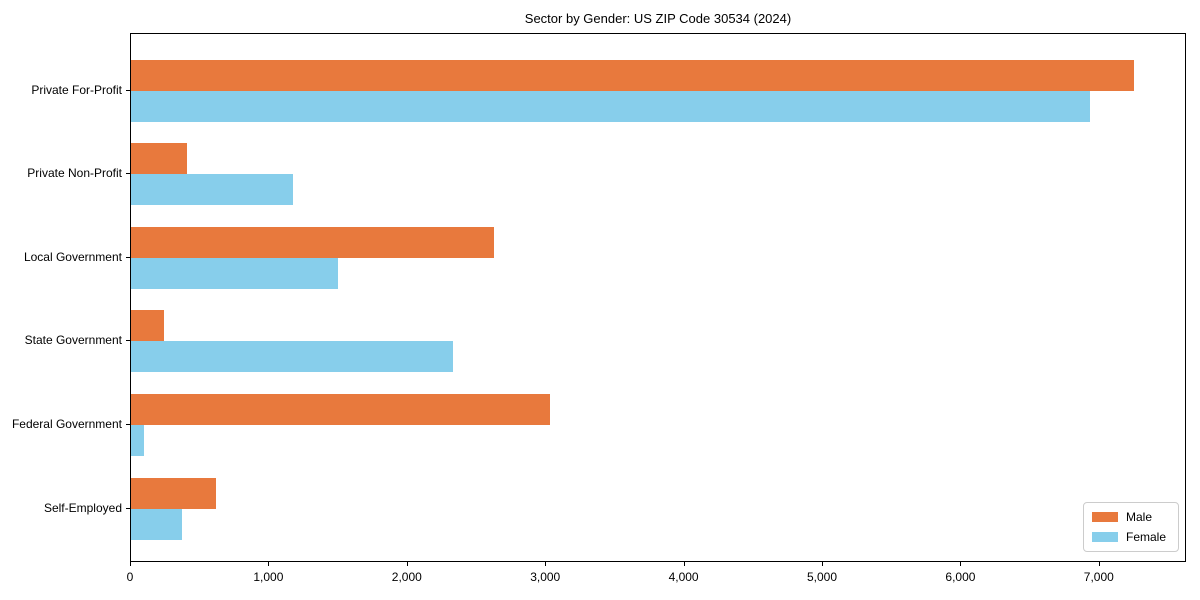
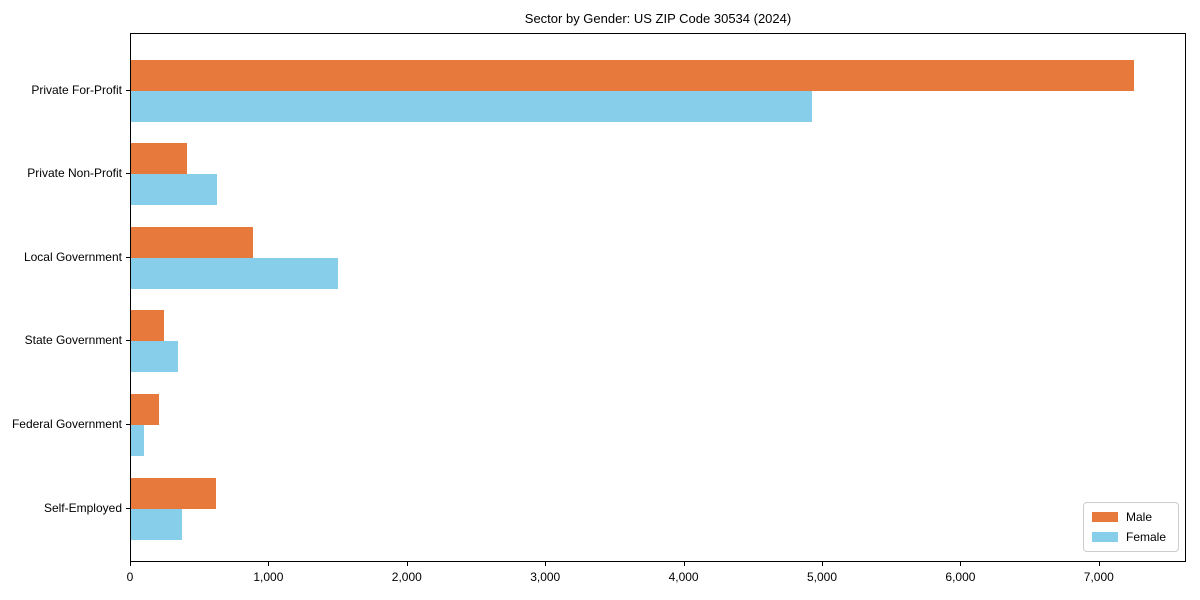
Female/Private For-Profit: 6930 -> 4920
Female/Private Non-Profit: 1170 -> 620
Male/Local Government: 2620 -> 880
Female/State Government: 2330 -> 340
Male/Federal Government: 3030 -> 200
